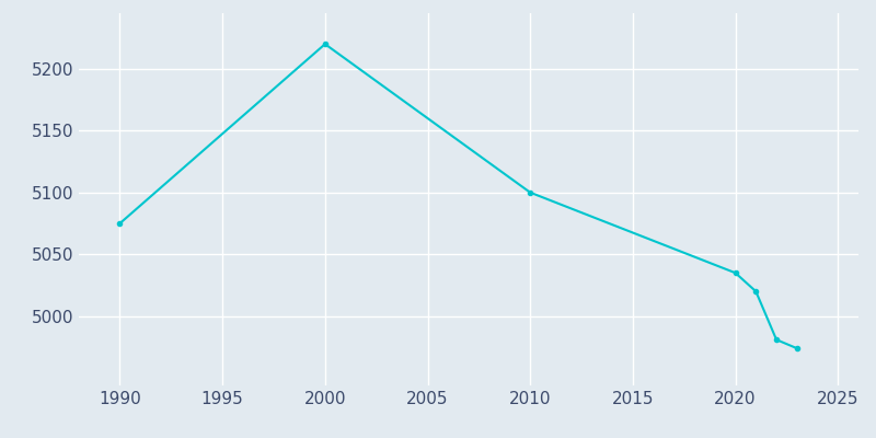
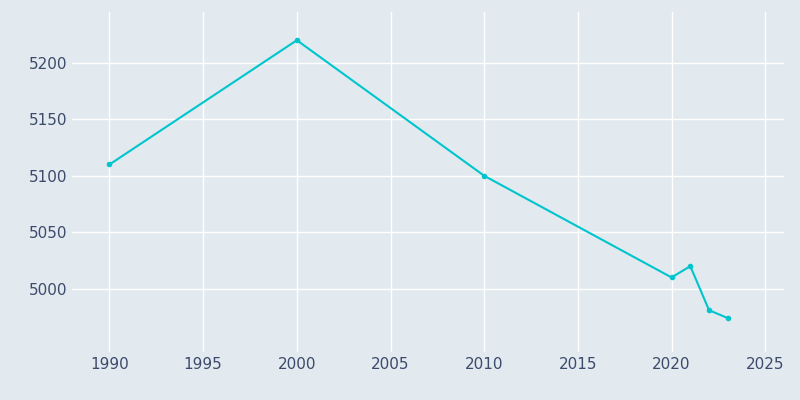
1990: 5075 -> 5110
2020: 5035 -> 5010
